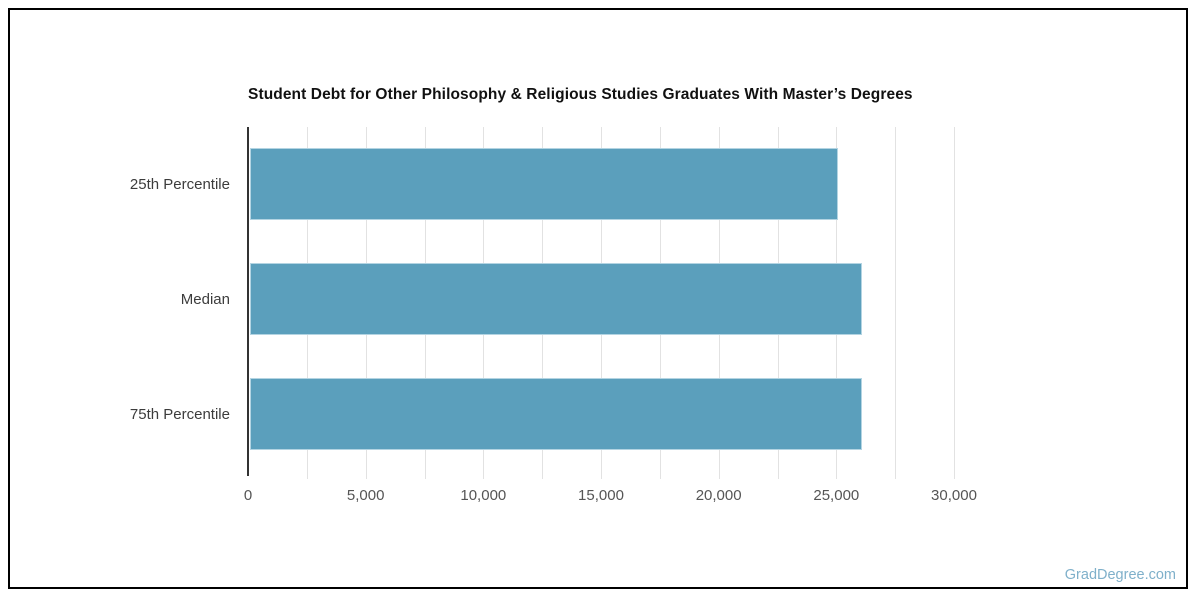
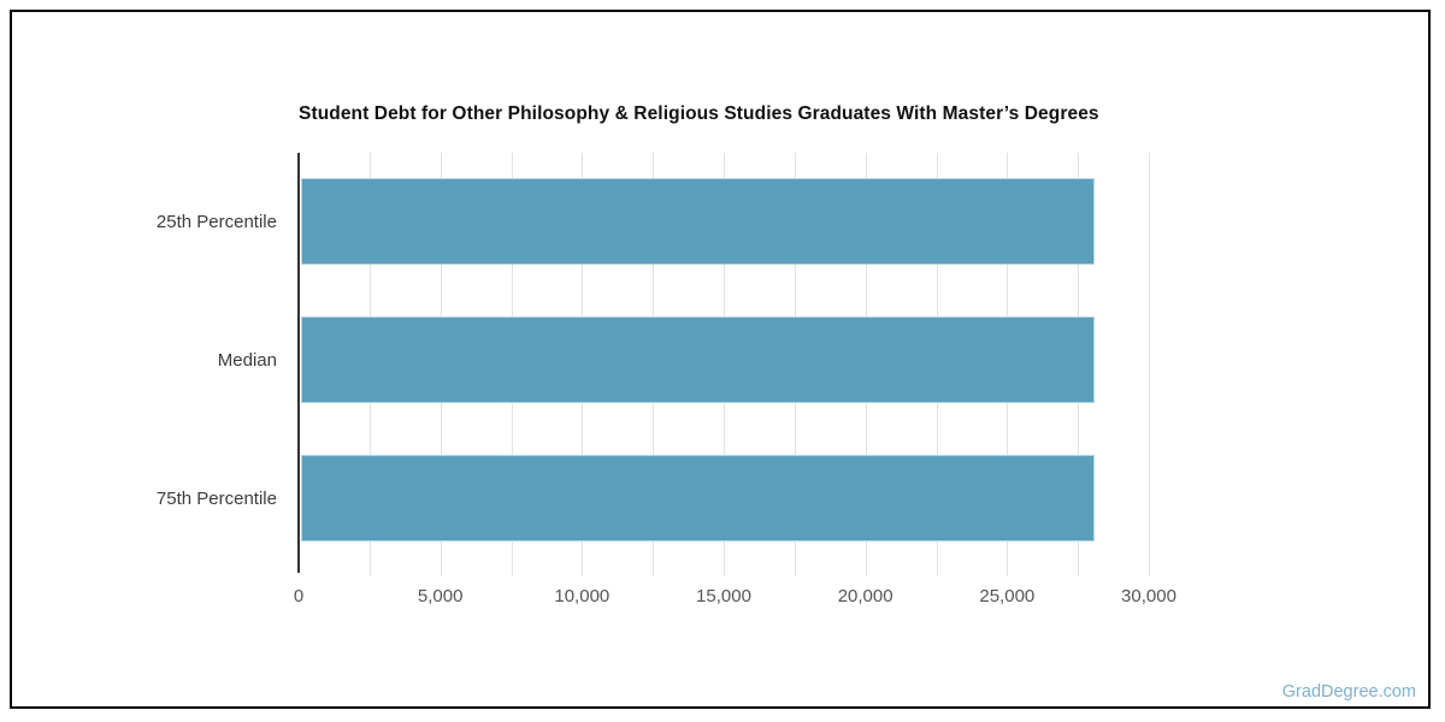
25th Percentile: 25000 -> 28000
Median: 26000 -> 28000
75th Percentile: 26000 -> 28000
